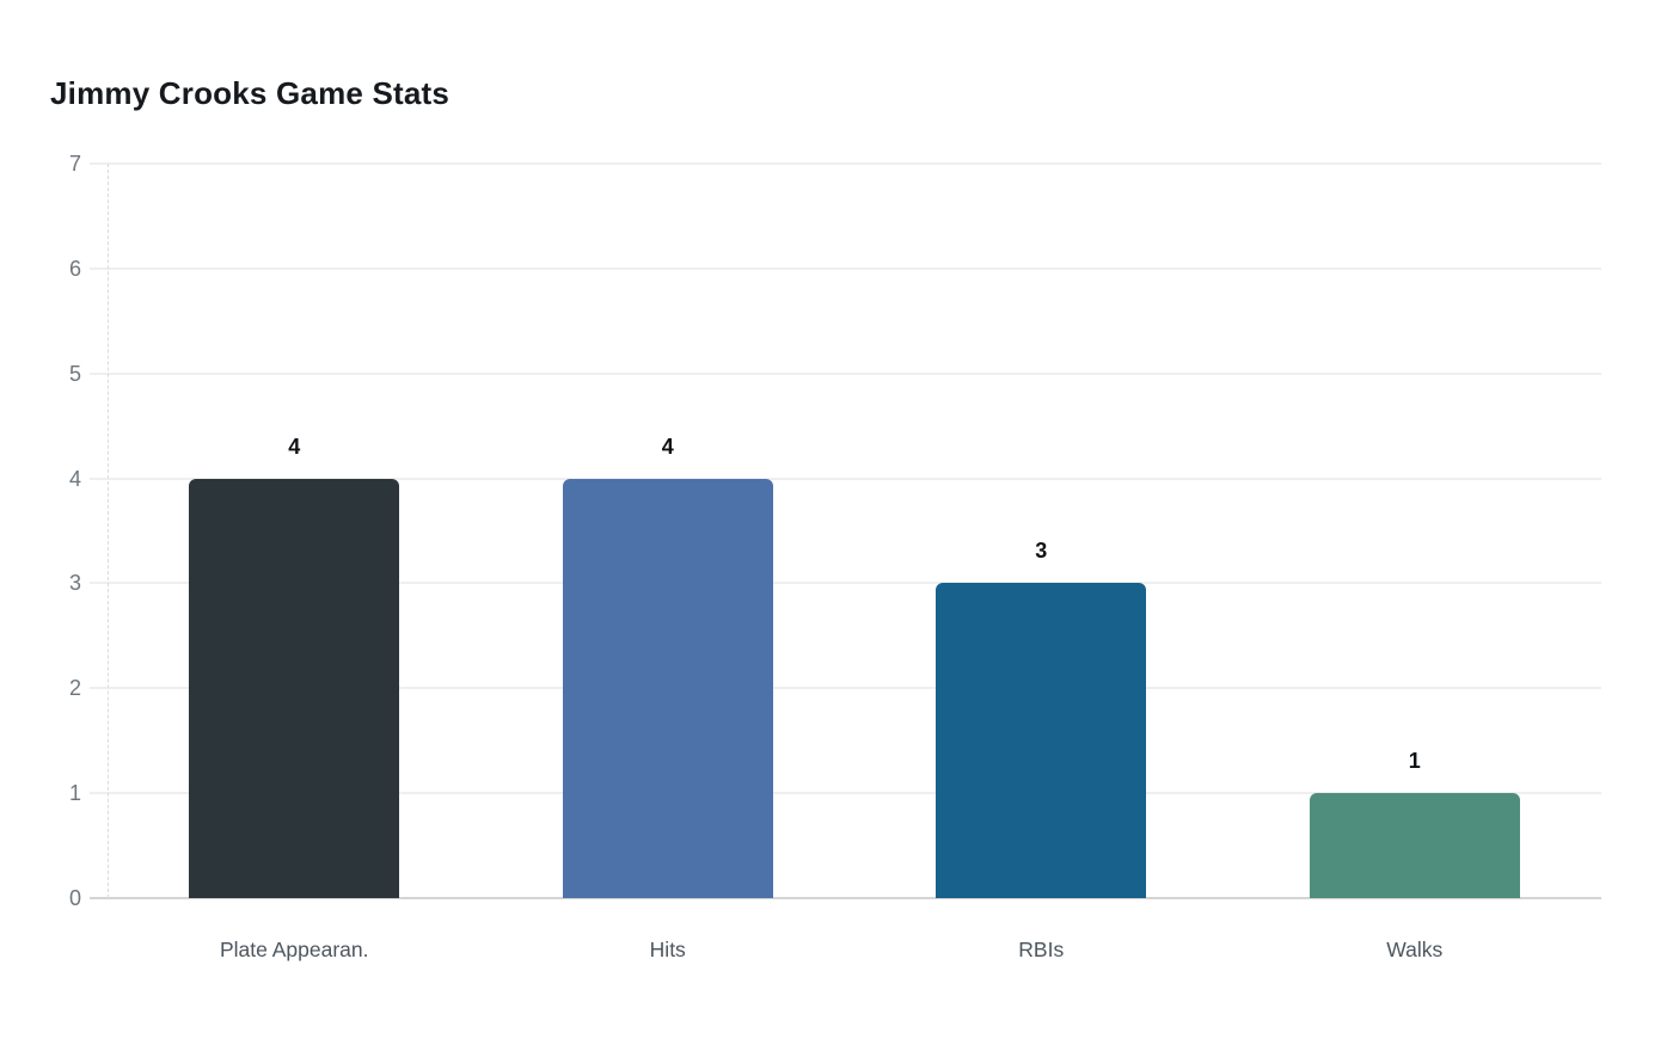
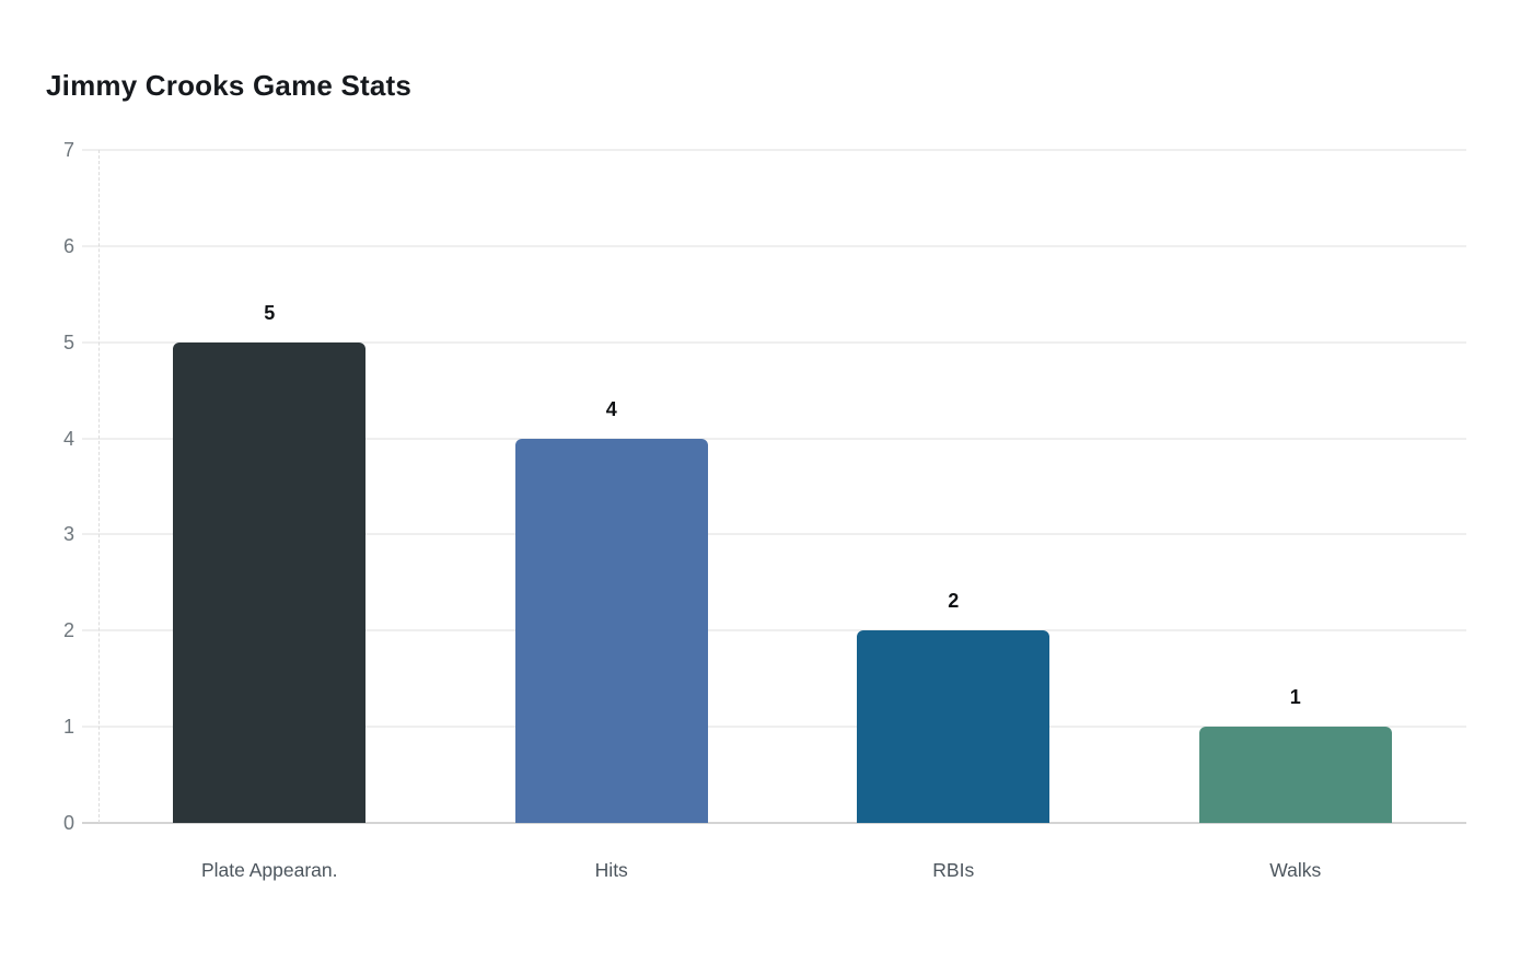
Plate Appearan.: 4 -> 5
RBIs: 3 -> 2
